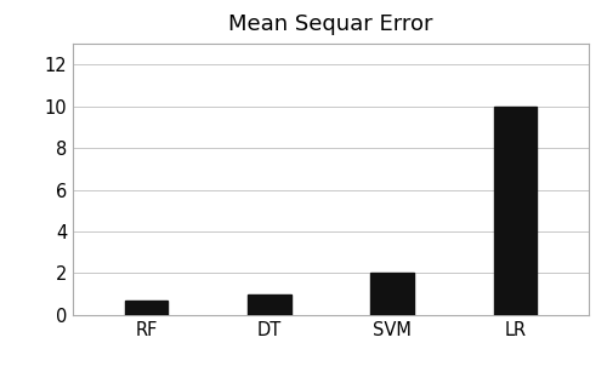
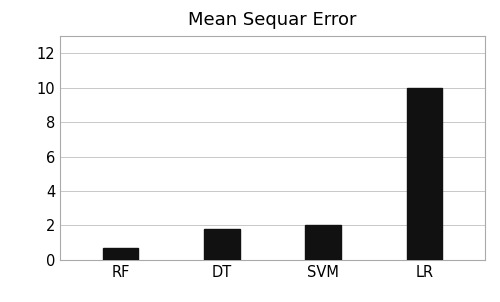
DT: 1.0 -> 1.8
